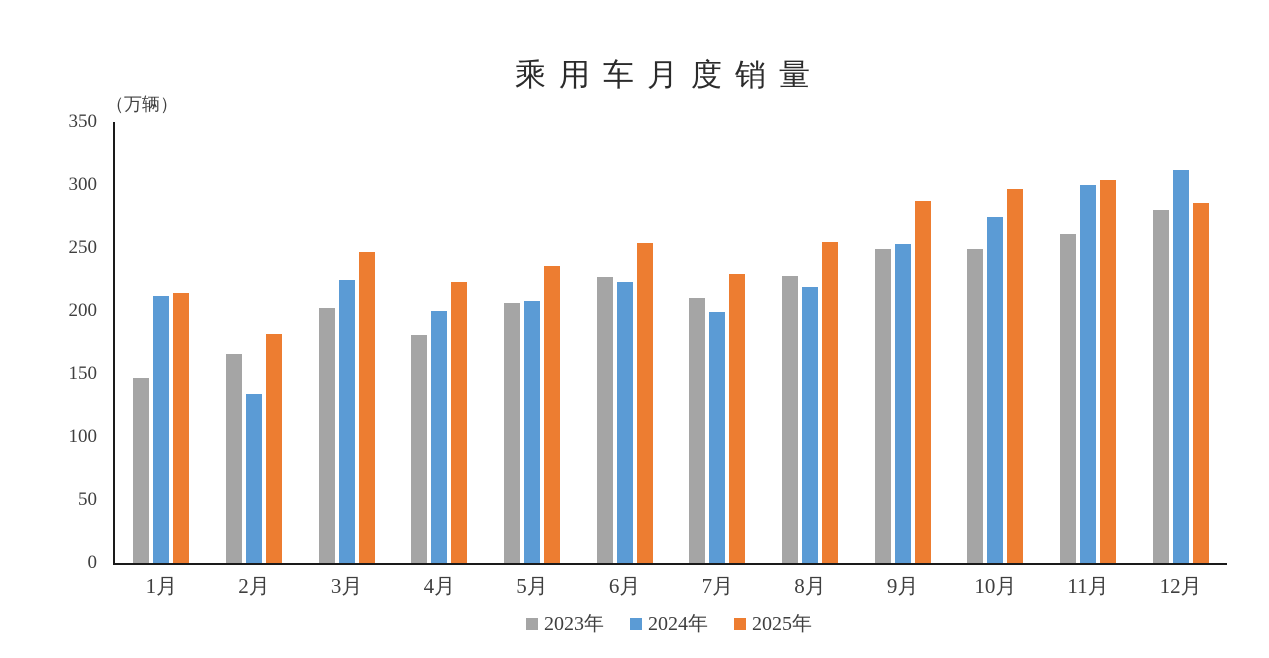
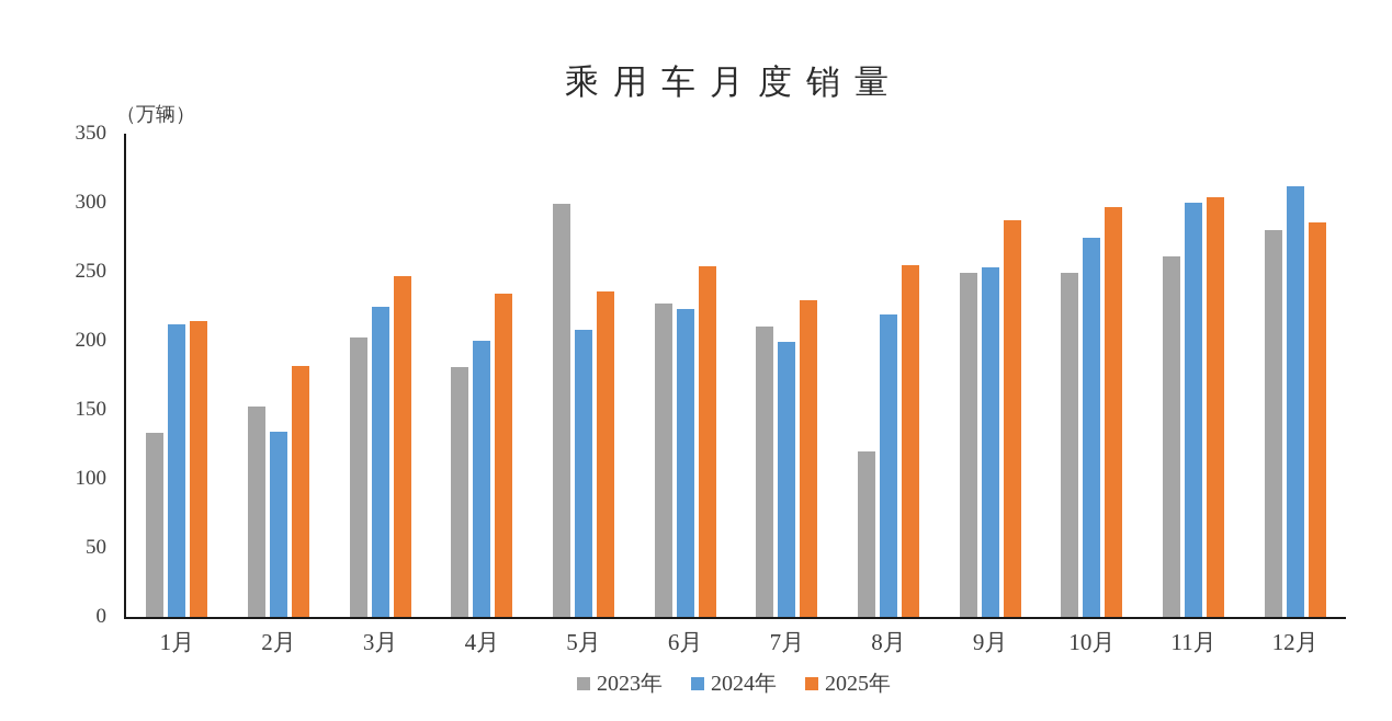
2023年/1月: 147 -> 133
2023年/2月: 166 -> 152
2025年/4月: 223 -> 234
2023年/5月: 206 -> 299
2023年/8月: 228 -> 120
